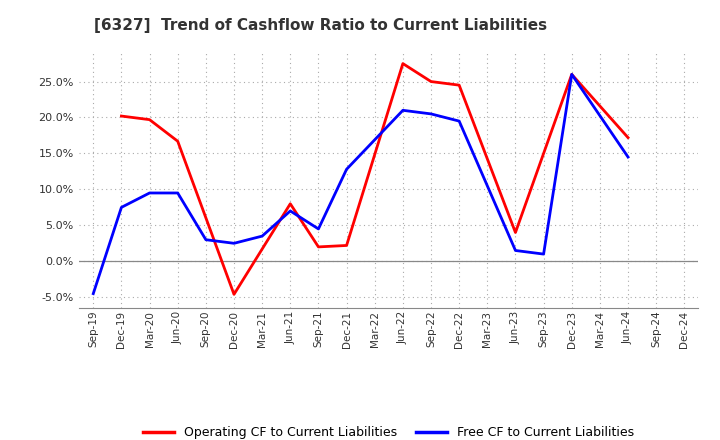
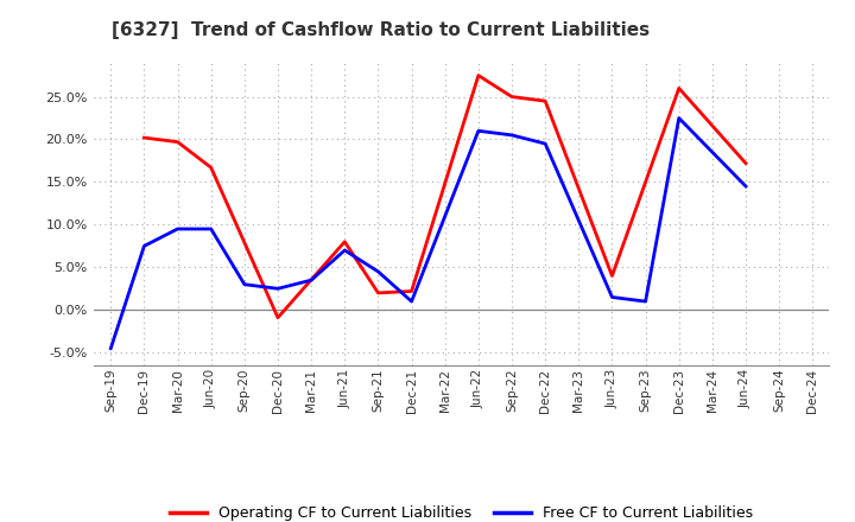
Operating CF to Current Liabilities/Dec-20: -4.6% -> -0.9%
Free CF to Current Liabilities/Dec-21: 12.8% -> 1.0%
Free CF to Current Liabilities/Dec-23: 26.0% -> 22.5%
